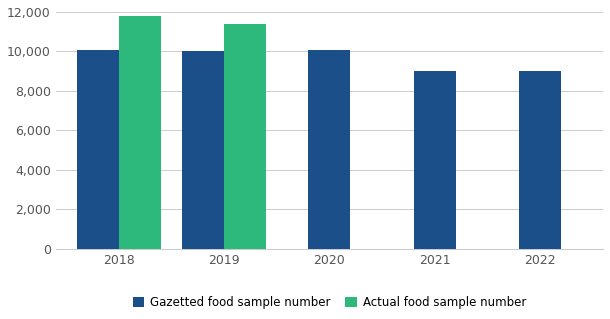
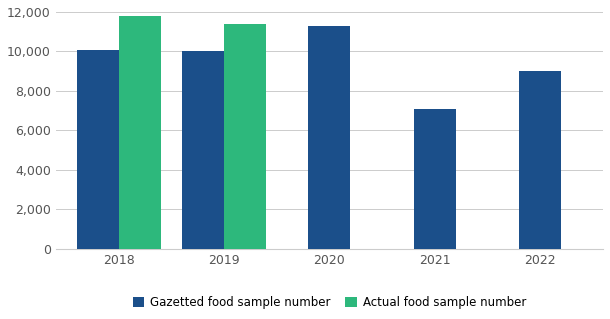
Gazetted food sample number/2020: 10,000 -> 11,300
Gazetted food sample number/2021: 9,000 -> 7,100
